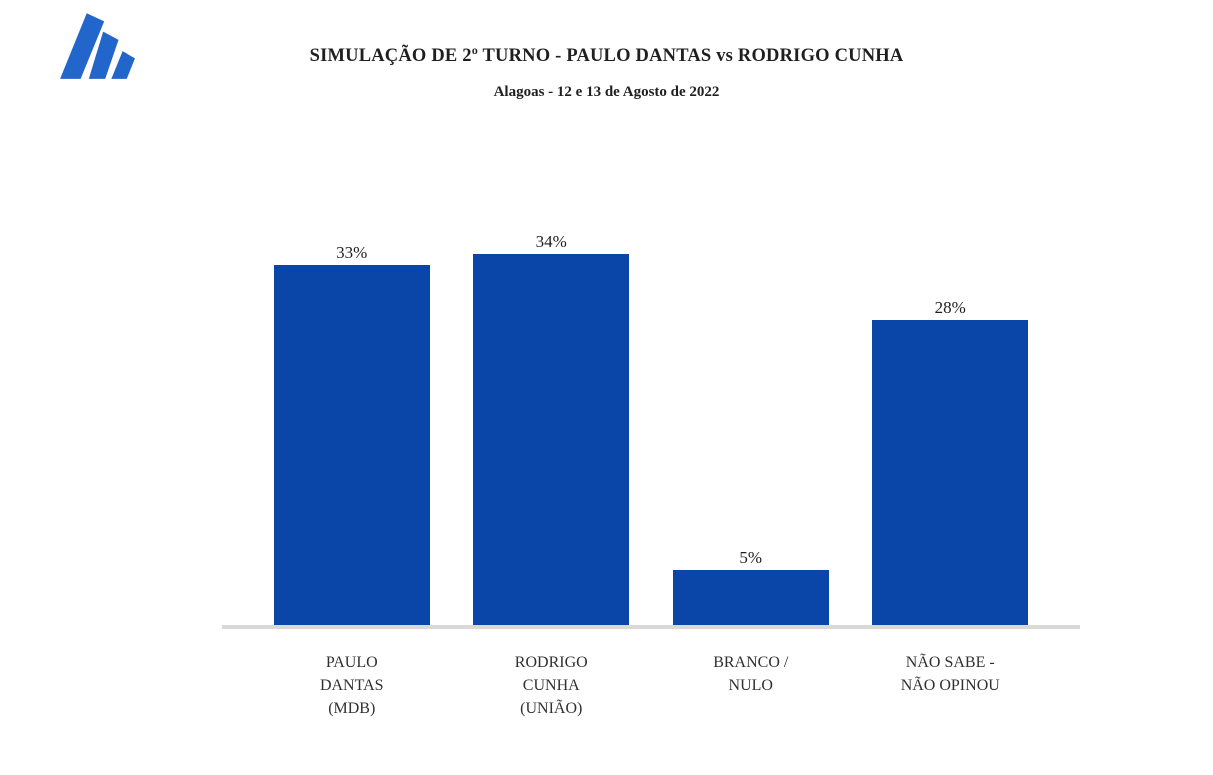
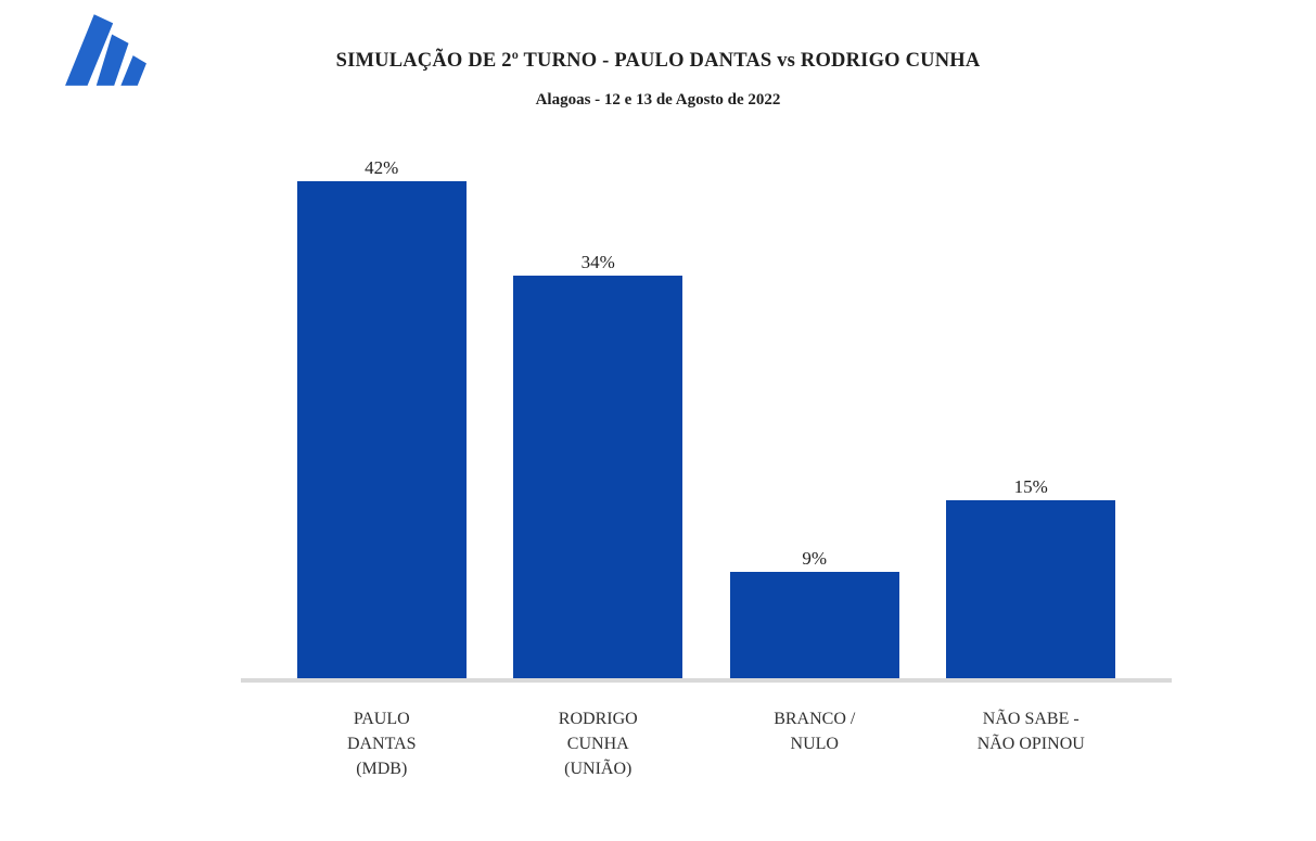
PAULO DANTAS (MDB): 33% -> 42%
BRANCO / NULO: 5% -> 9%
NÃO SABE - NÃO OPINOU: 28% -> 15%
